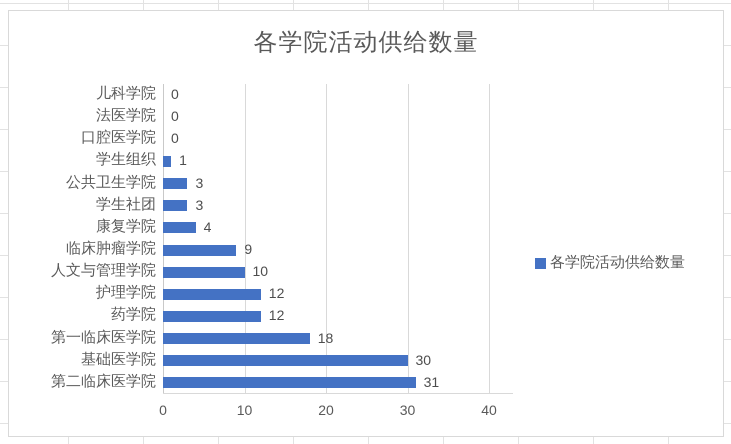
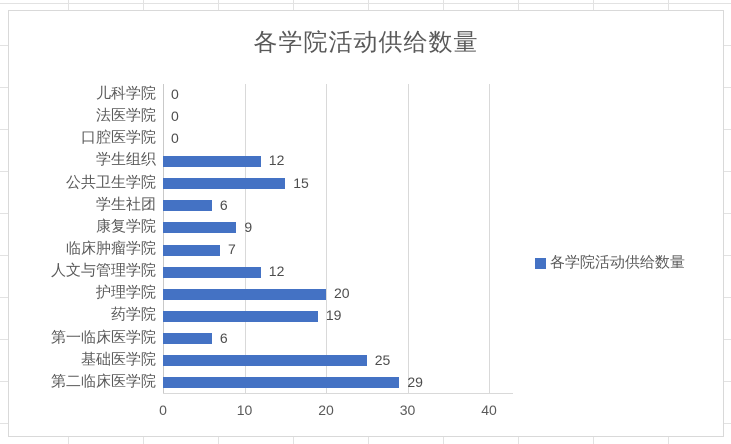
学生组织: 1 -> 12
公共卫生学院: 3 -> 15
学生社团: 3 -> 6
康复学院: 4 -> 9
临床肿瘤学院: 9 -> 7
人文与管理学院: 10 -> 12
护理学院: 12 -> 20
药学院: 12 -> 19
第一临床医学院: 18 -> 6
基础医学院: 30 -> 25
第二临床医学院: 31 -> 29
